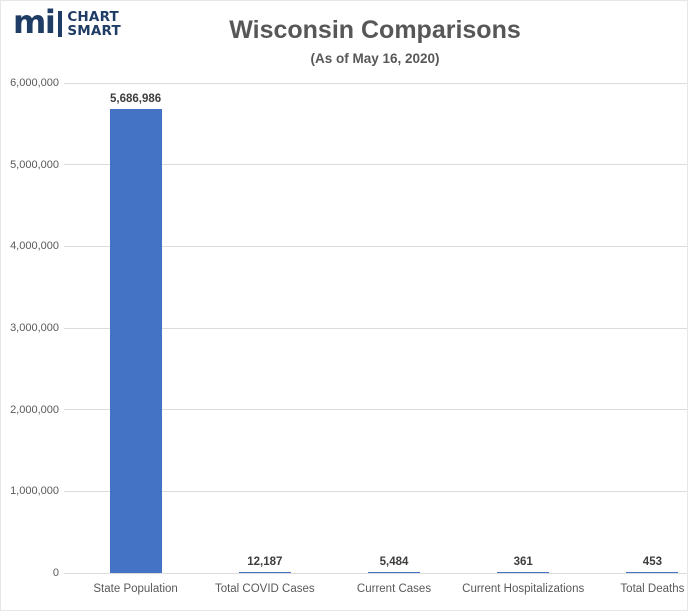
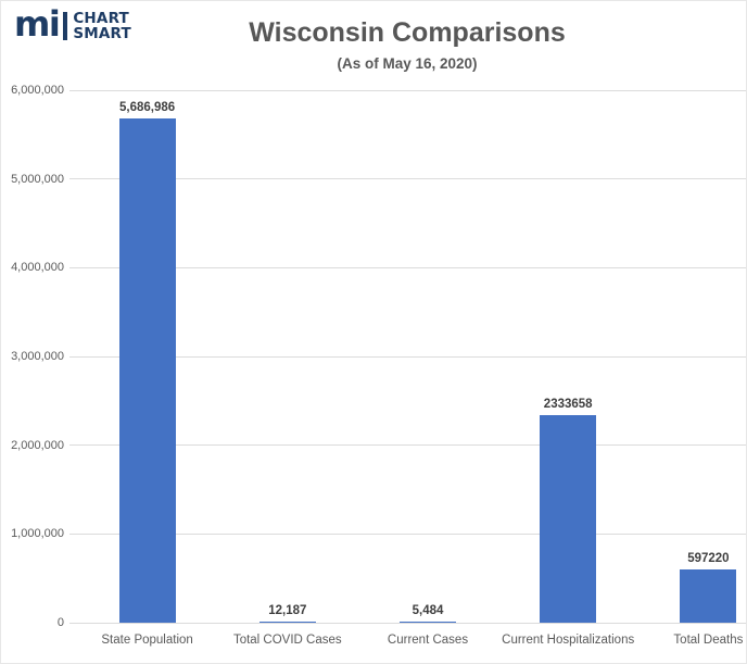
Current Hospitalizations: 361 -> 2333658
Total Deaths: 453 -> 597220
